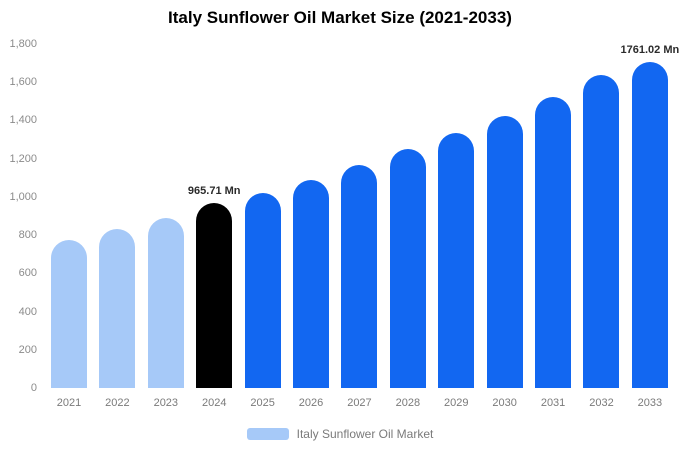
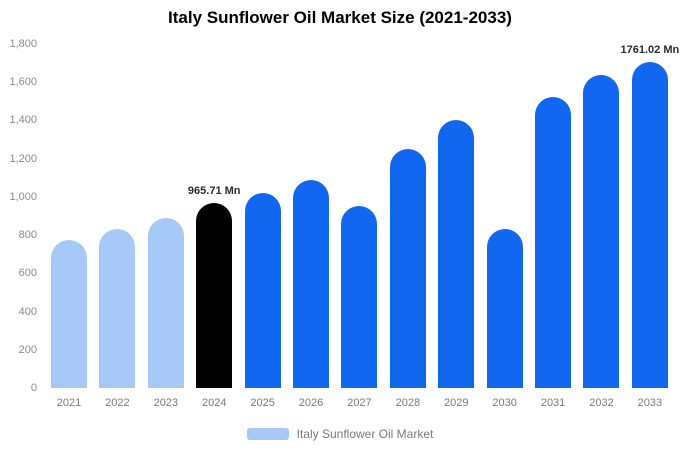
2027: 1160 -> 950
2029: 1340 -> 1400
2030: 1420 -> 830
